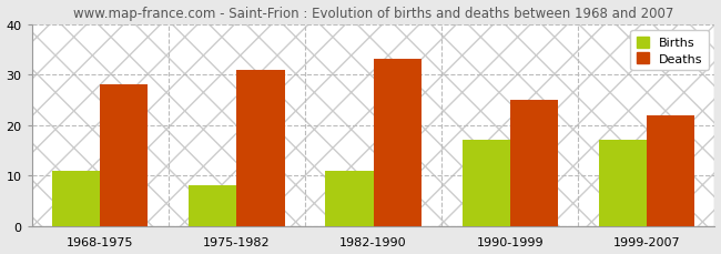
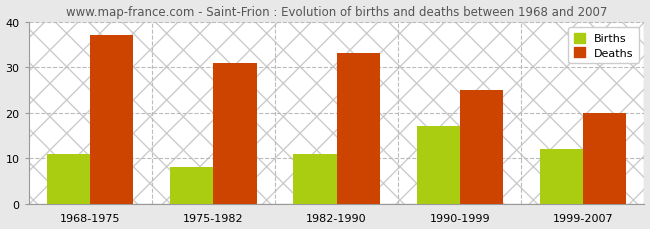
Deaths/1968-1975: 28 -> 37
Births/1999-2007: 17 -> 12
Deaths/1999-2007: 22 -> 20
